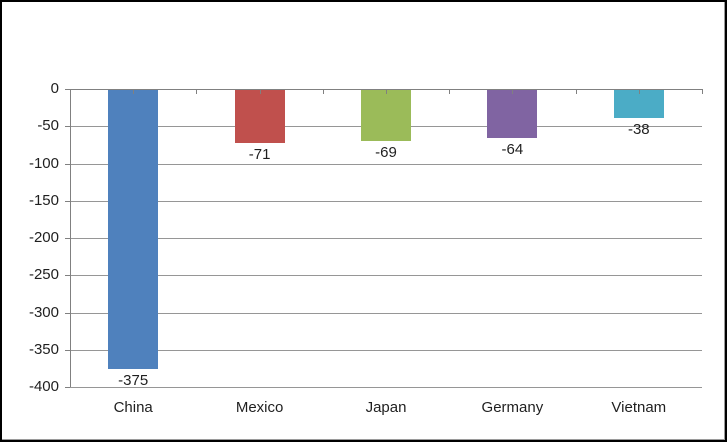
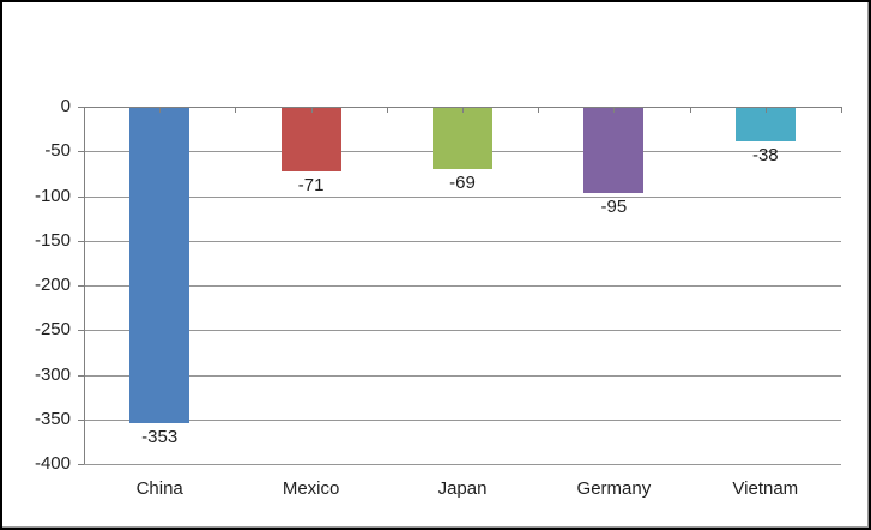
China: -375 -> -353
Germany: -64 -> -95
